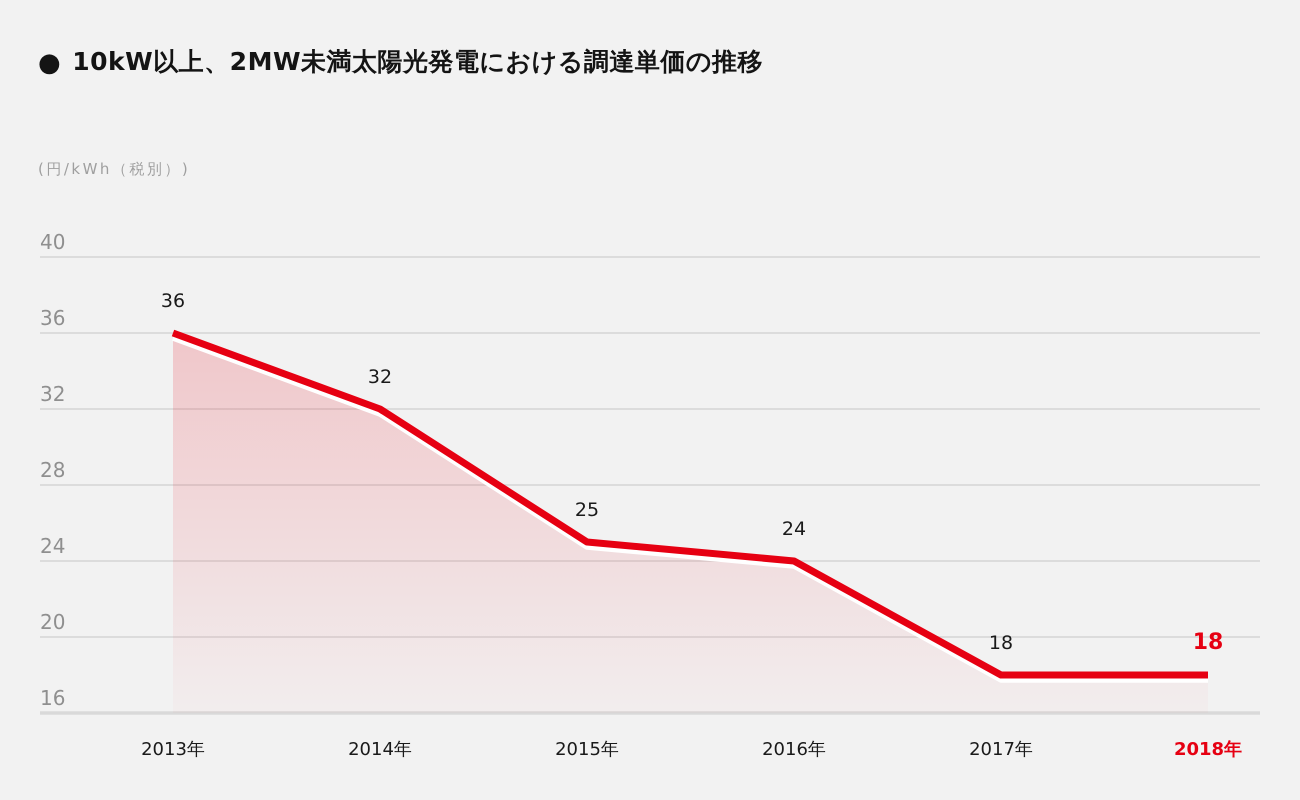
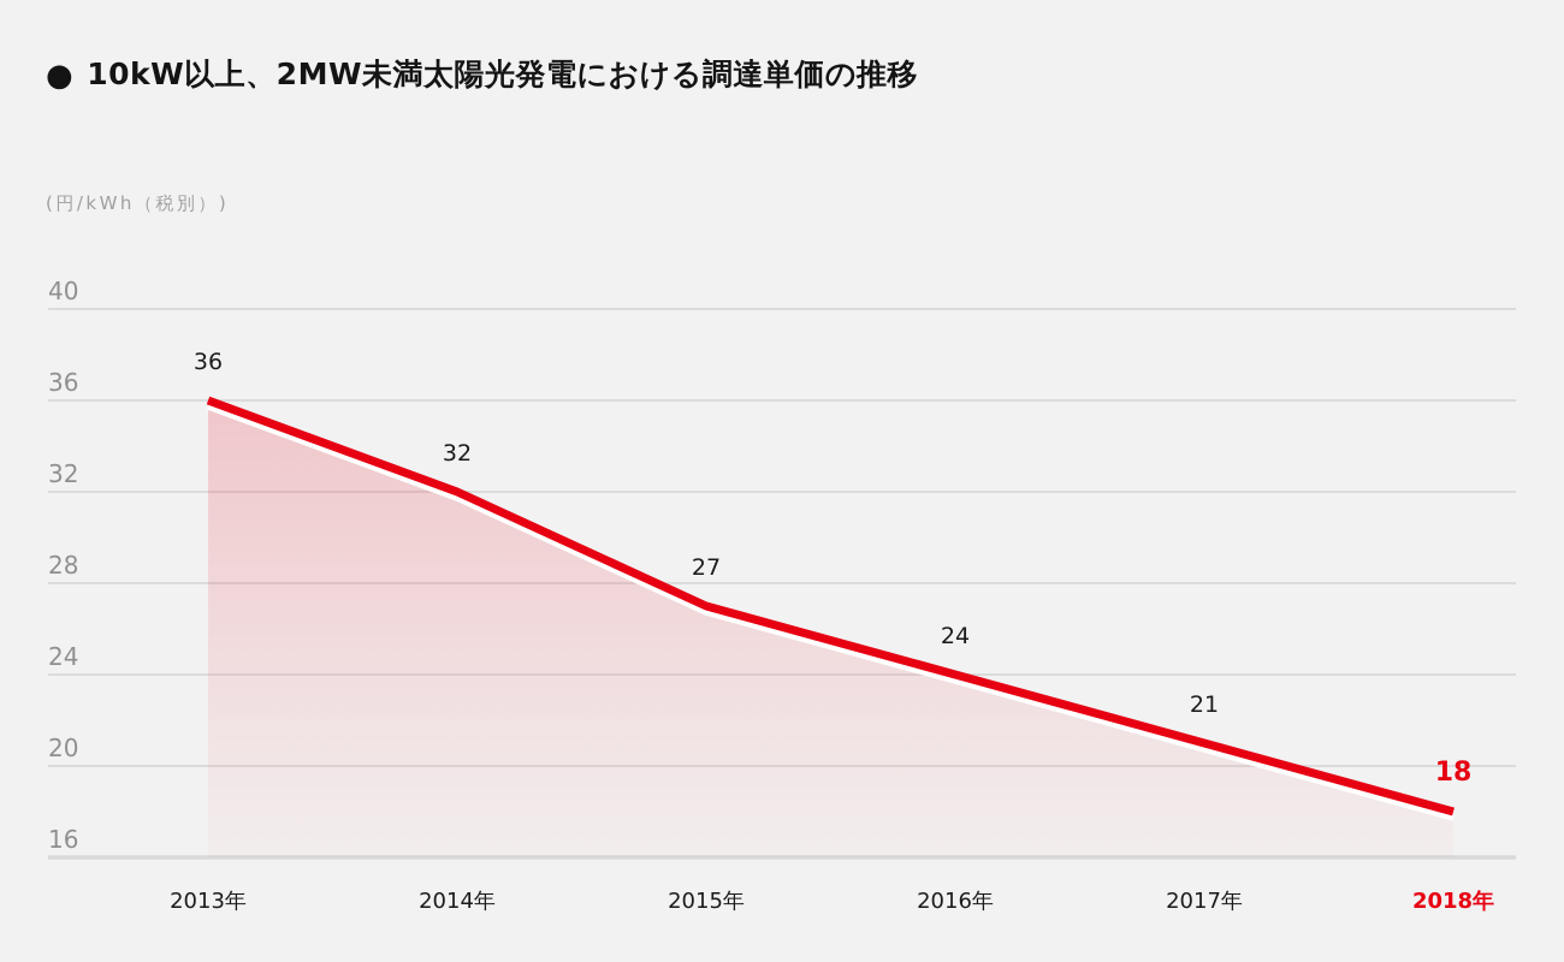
2015年: 25 -> 27
2017年: 18 -> 21
